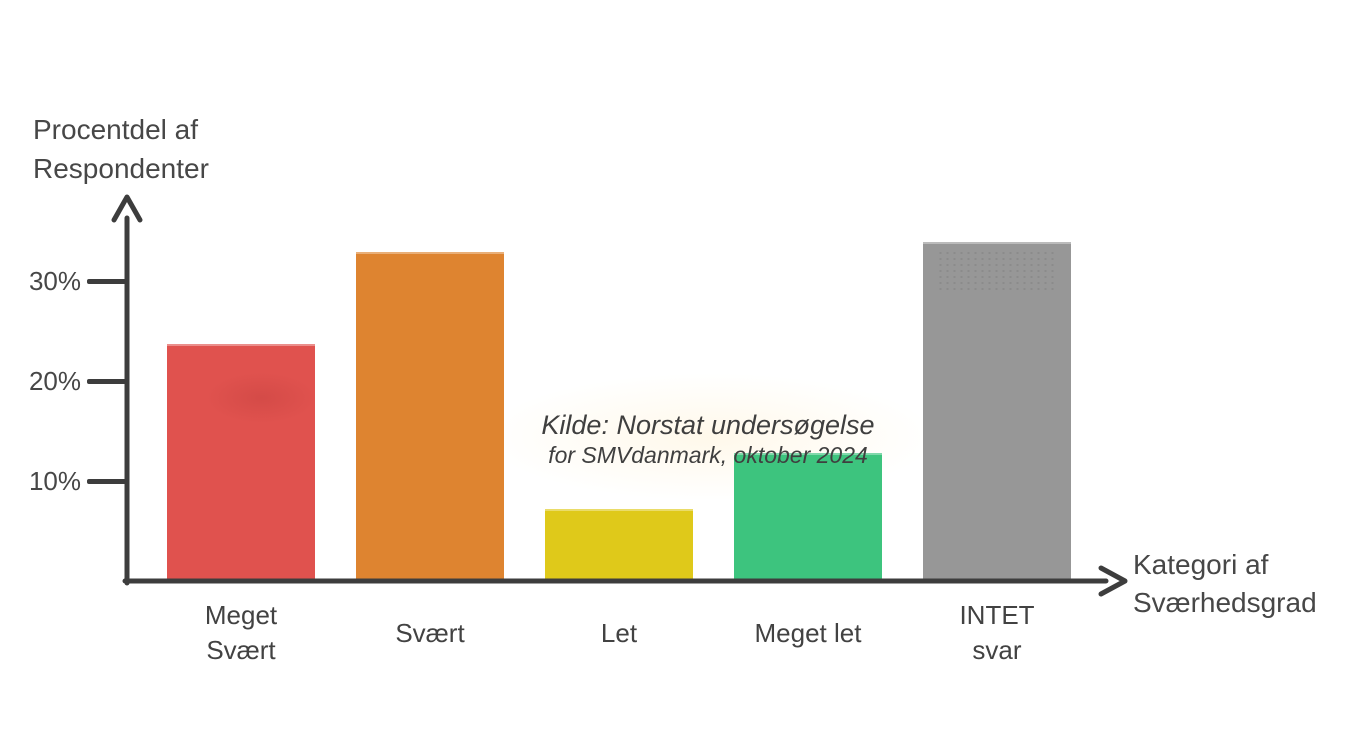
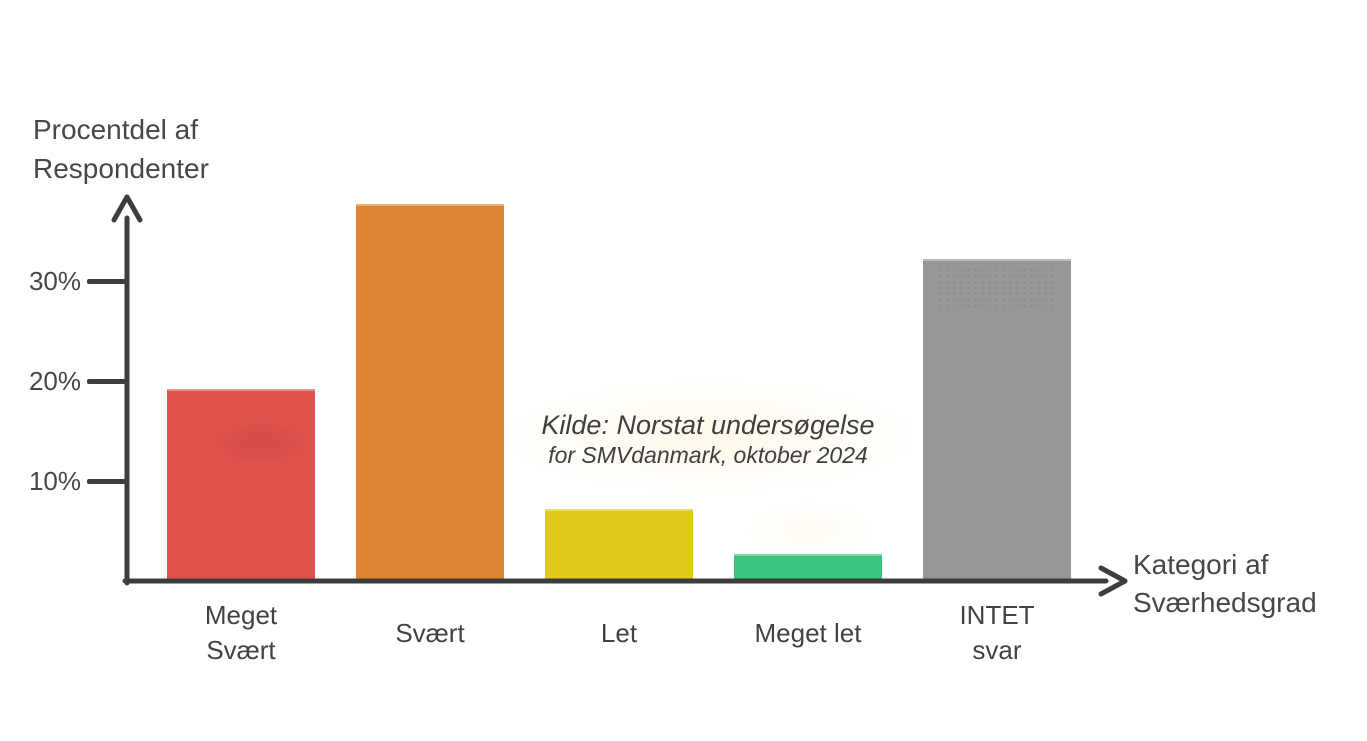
Meget Svært: 23.5% -> 19.0%
Svært: 32.7% -> 37.5%
Meget let: 12.6% -> 2.5%
INTET svar: 33.7% -> 32.0%
